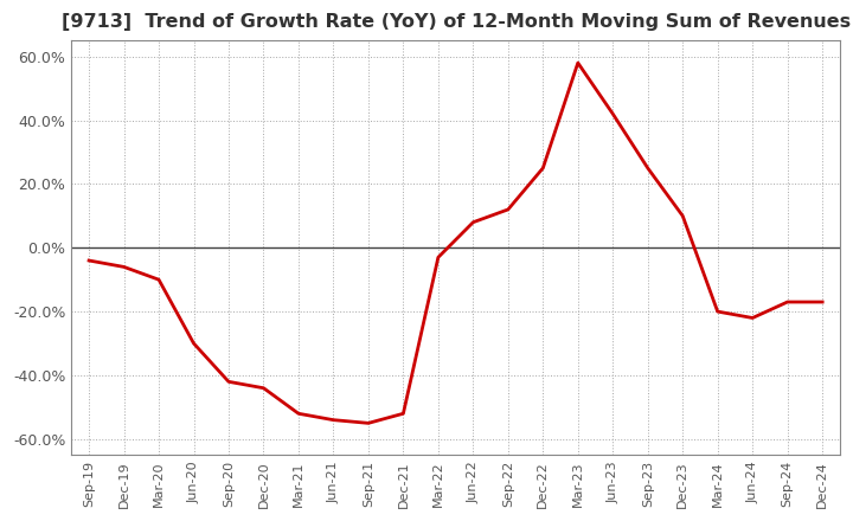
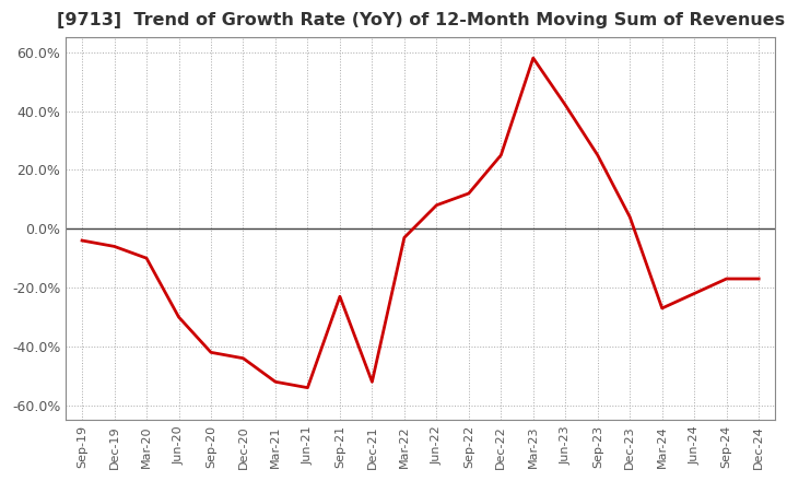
Sep-21: -55% -> -23%
Dec-23: 10% -> 4%
Mar-24: -20% -> -27%
